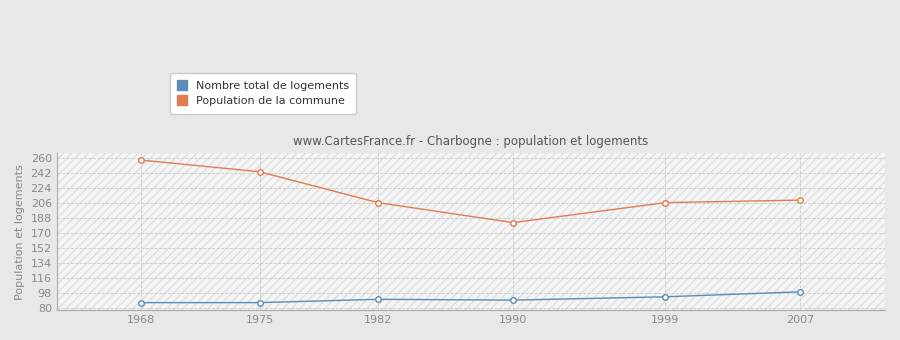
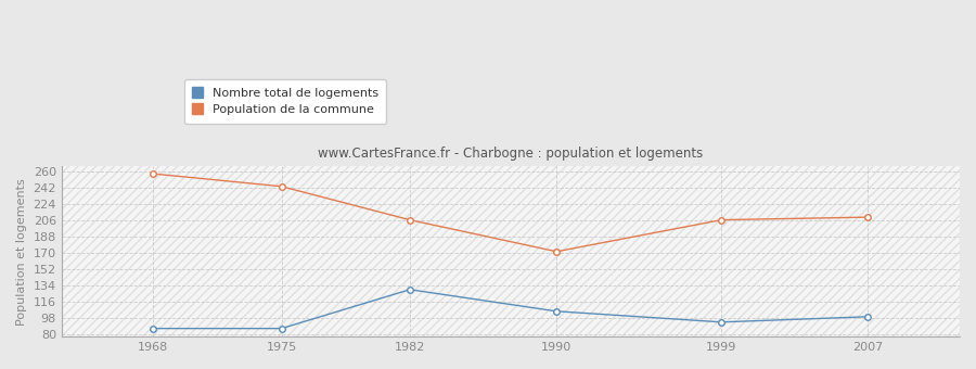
Nombre total de logements/1982: 91 -> 130
Nombre total de logements/1990: 90 -> 106
Population de la commune/1990: 183 -> 172
